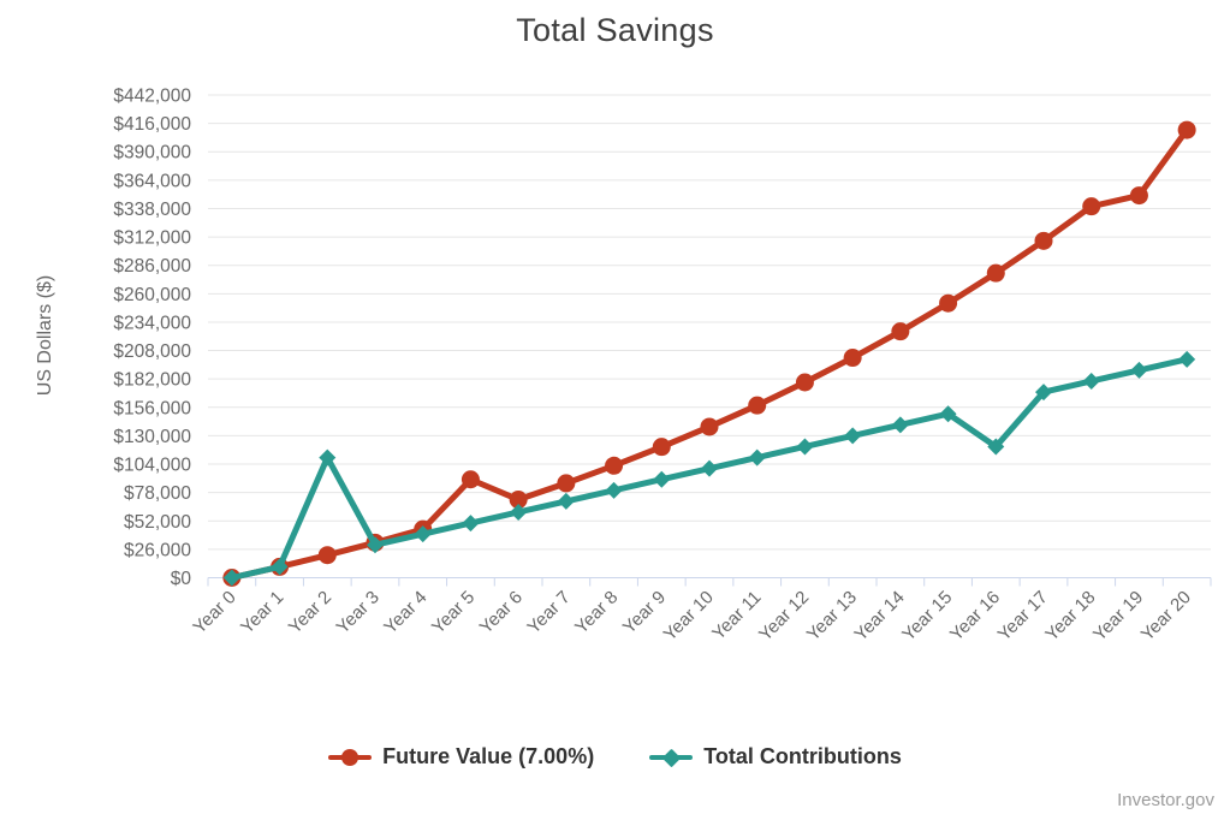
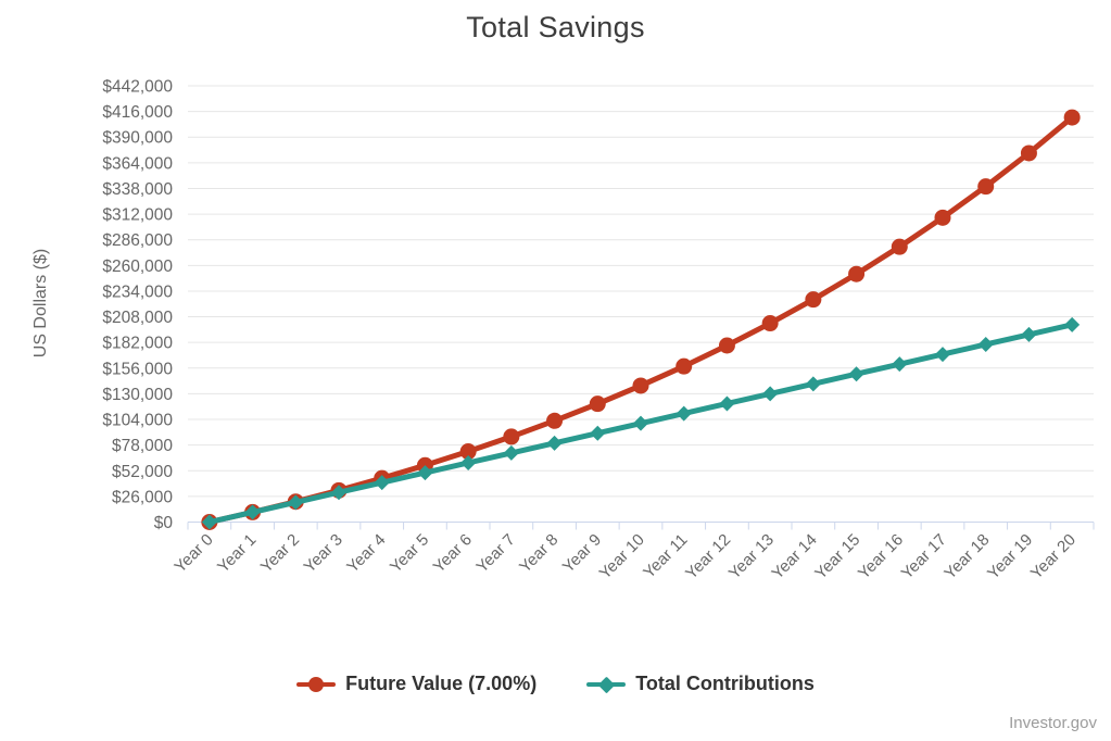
Total Contributions/Year 2: $110000 -> $20000
Future Value (7.00%)/Year 5: $90000 -> $60000
Total Contributions/Year 16: $120000 -> $160000
Future Value (7.00%)/Year 19: $350000 -> $370000
